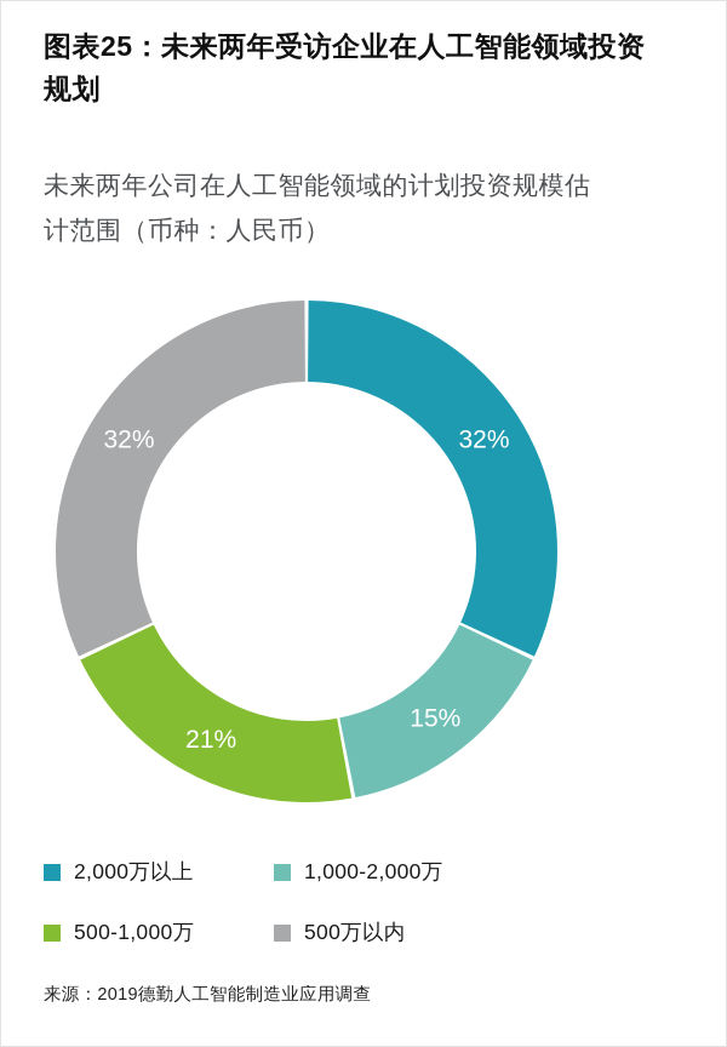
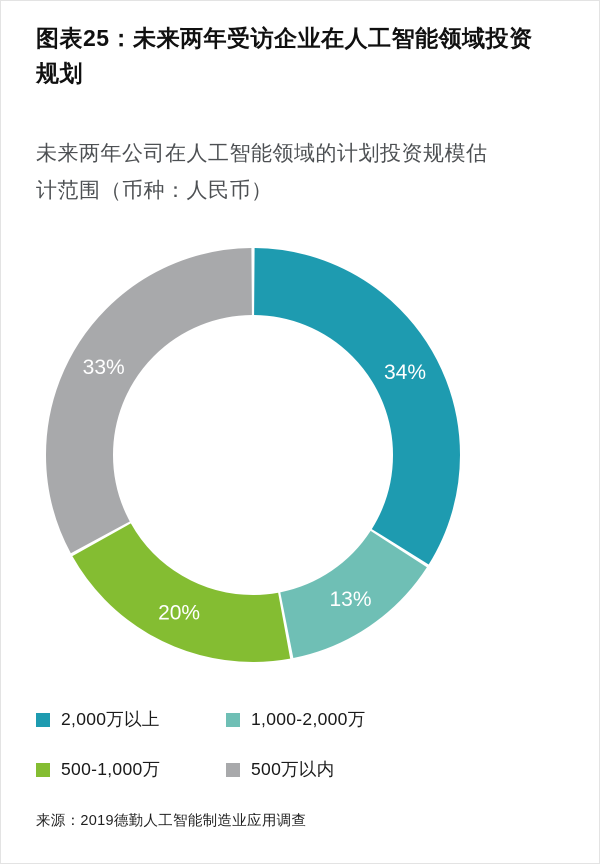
2,000万以上: 32% -> 34%
1,000-2,000万: 15% -> 13%
500-1,000万: 21% -> 20%
500万以内: 32% -> 33%
